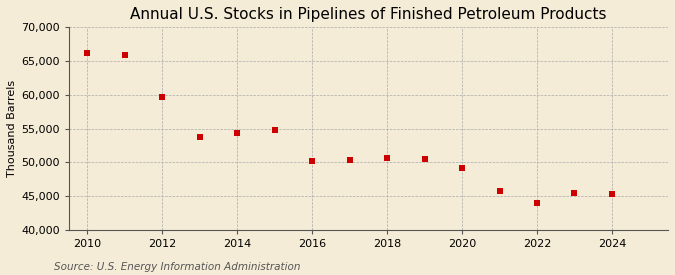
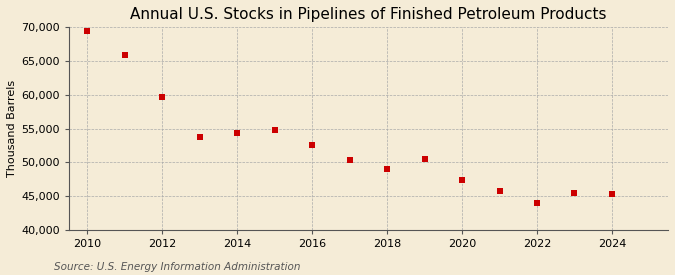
2010: 66,200 -> 69,500
2016: 50,200 -> 52,600
2018: 50,600 -> 49,000
2020: 49,200 -> 47,400
